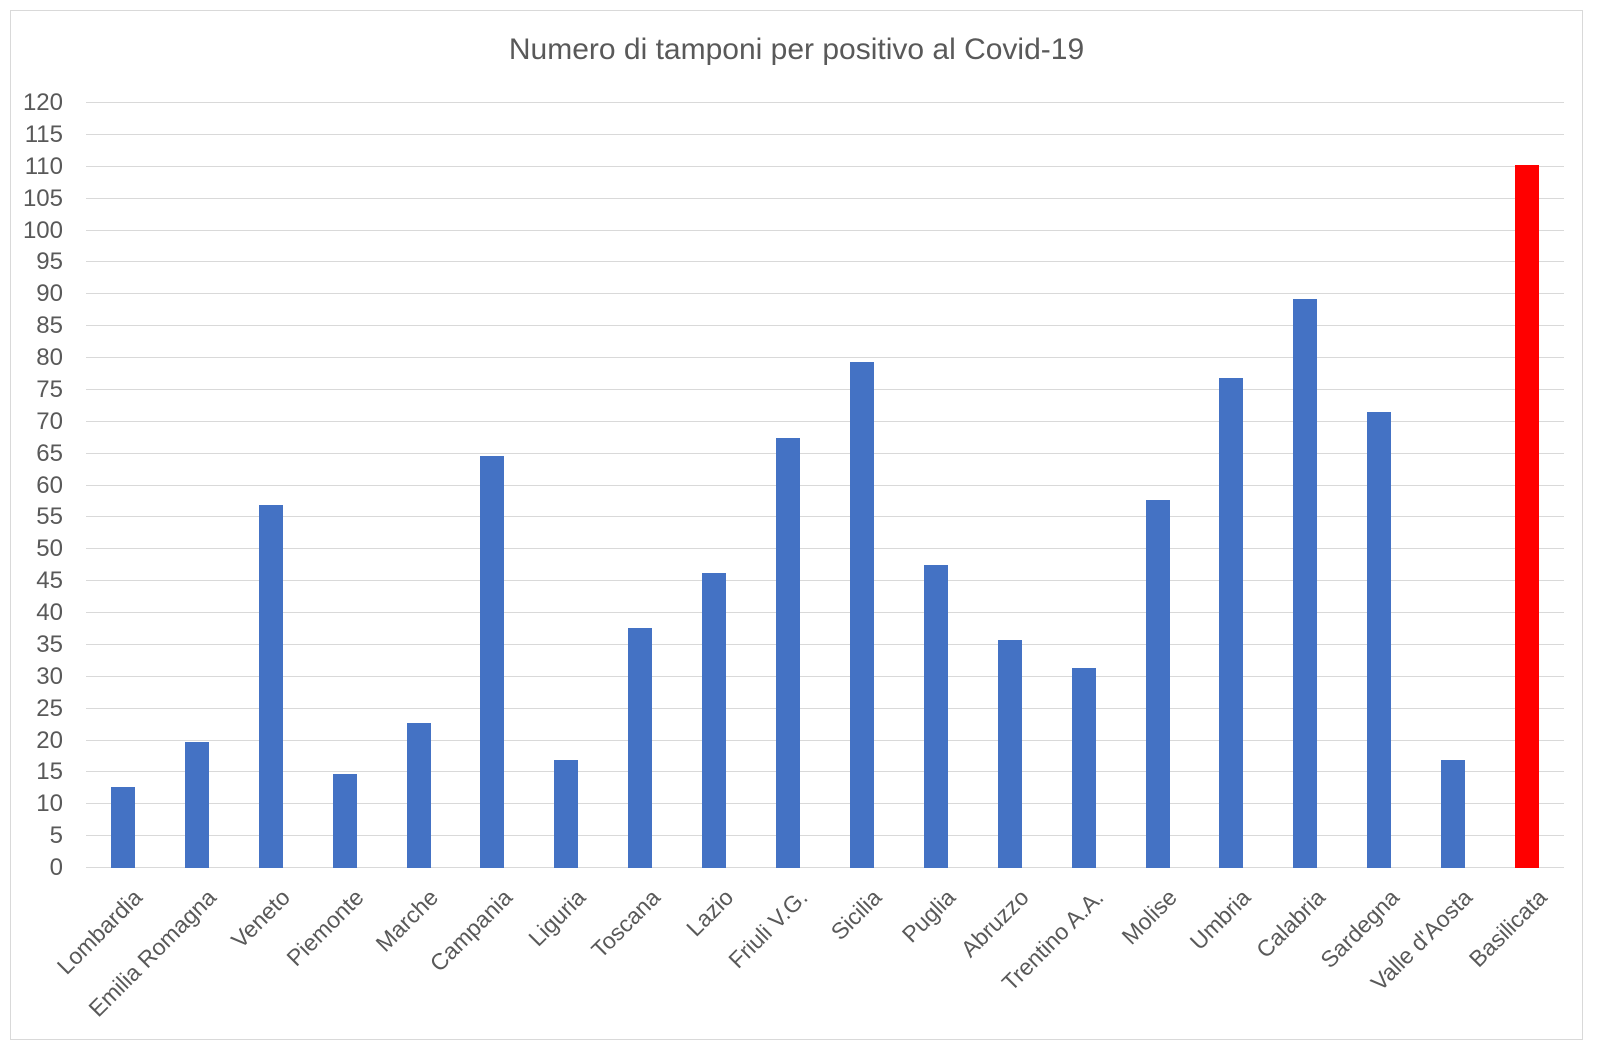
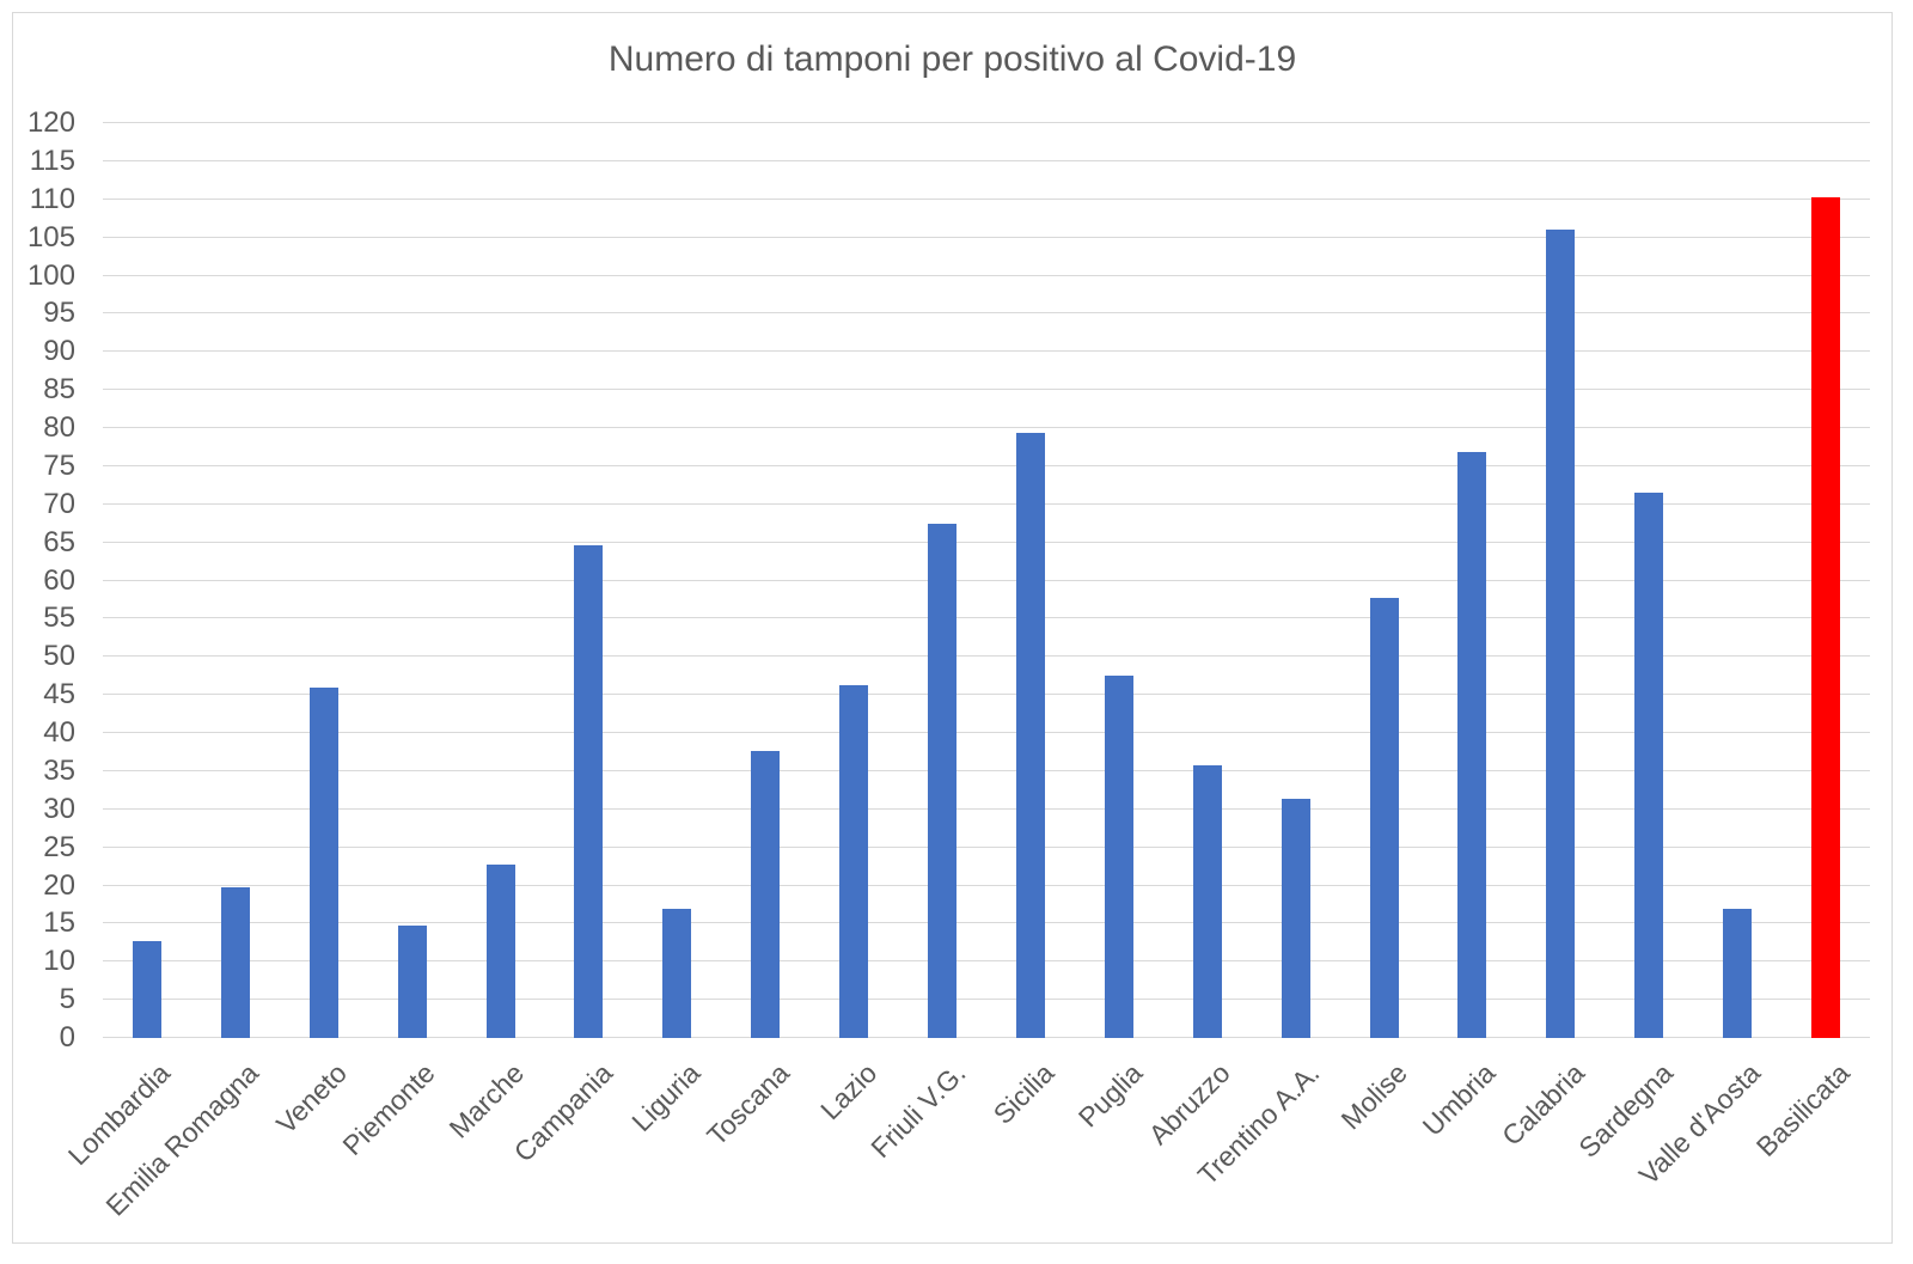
Veneto: 57 -> 46
Calabria: 89 -> 106
